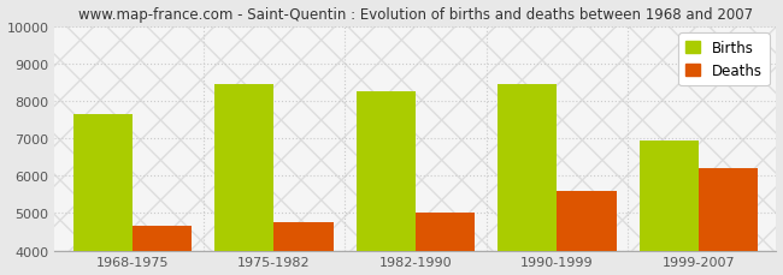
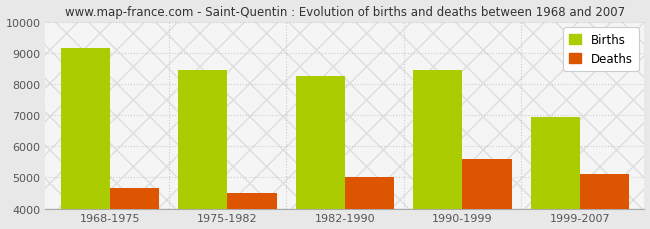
Births/1968-1975: 7650 -> 9150
Deaths/1975-1982: 4750 -> 4500
Deaths/1999-2007: 6200 -> 5100
